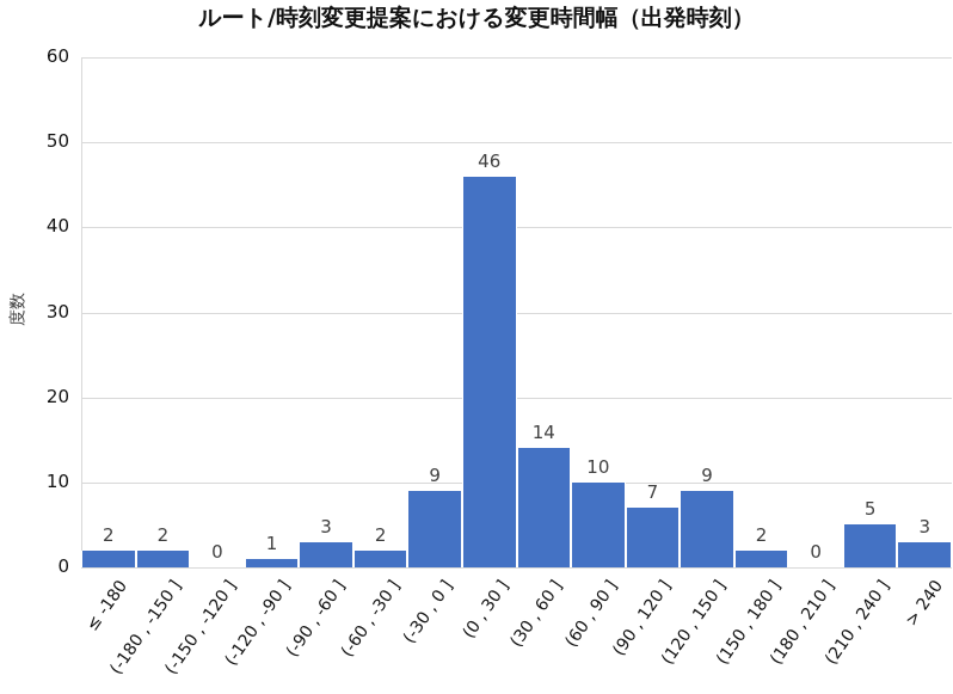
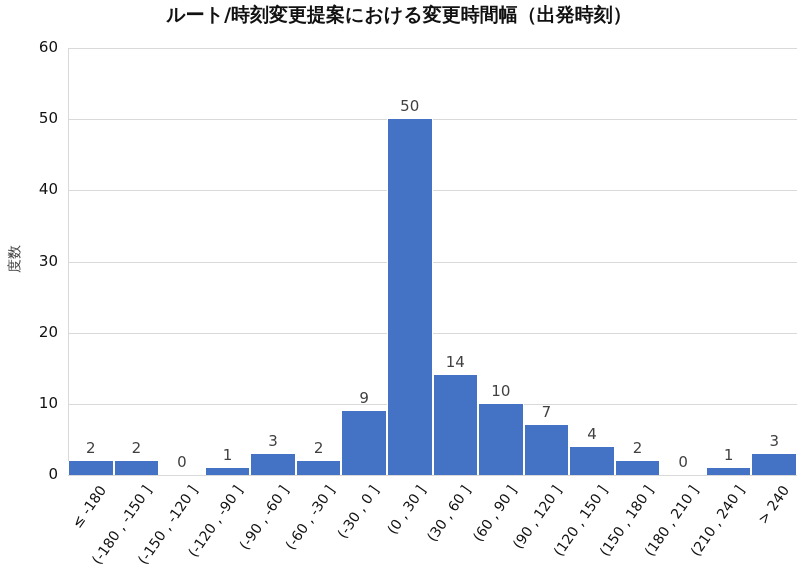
(0 , 30 ]: 46 -> 50
(120 , 150 ]: 9 -> 4
(210 , 240 ]: 5 -> 1
